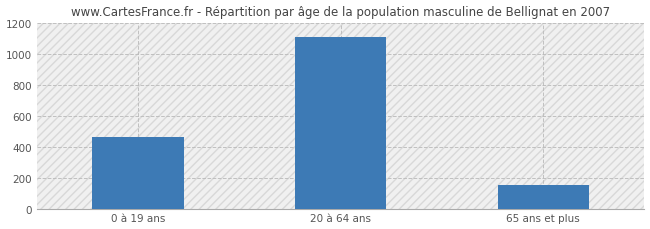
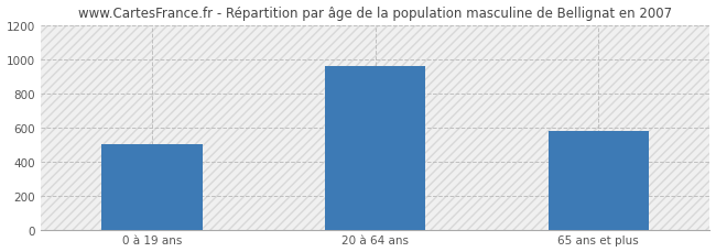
0 à 19 ans: 460 -> 500
20 à 64 ans: 1110 -> 960
65 ans et plus: 150 -> 580
